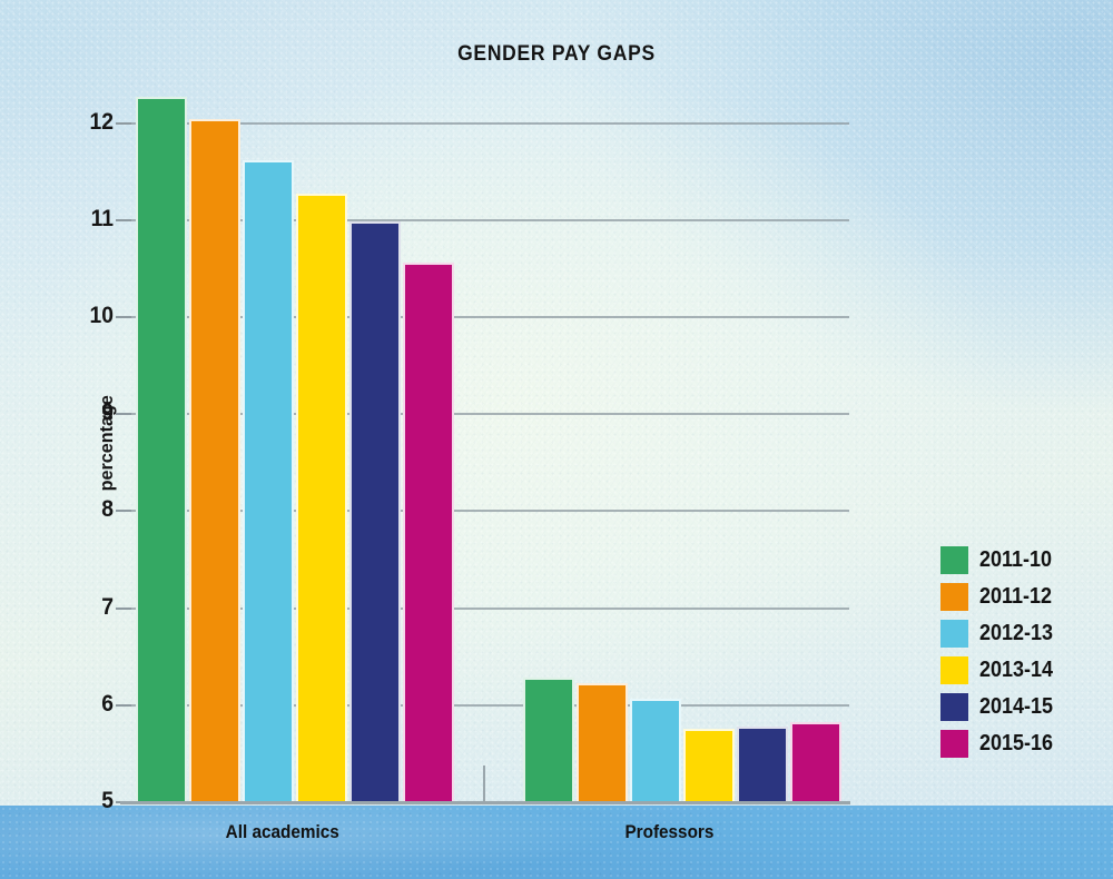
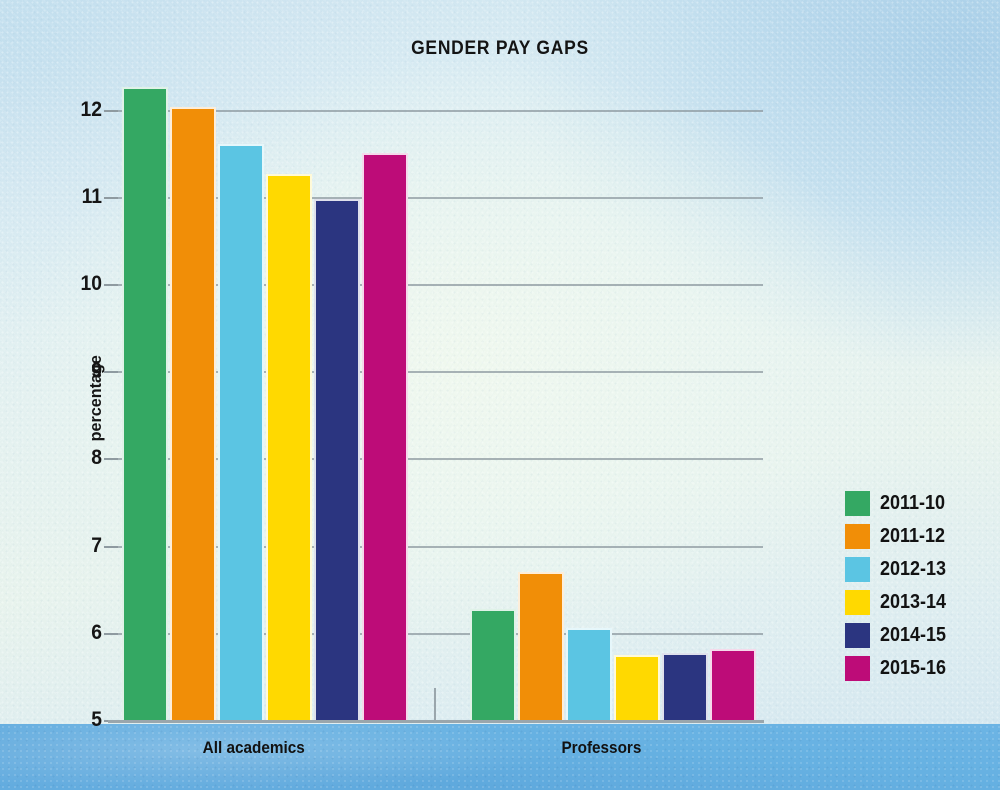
2015-16/All academics: 10.6 -> 11.5
2011-12/Professors: 6.2 -> 6.7
